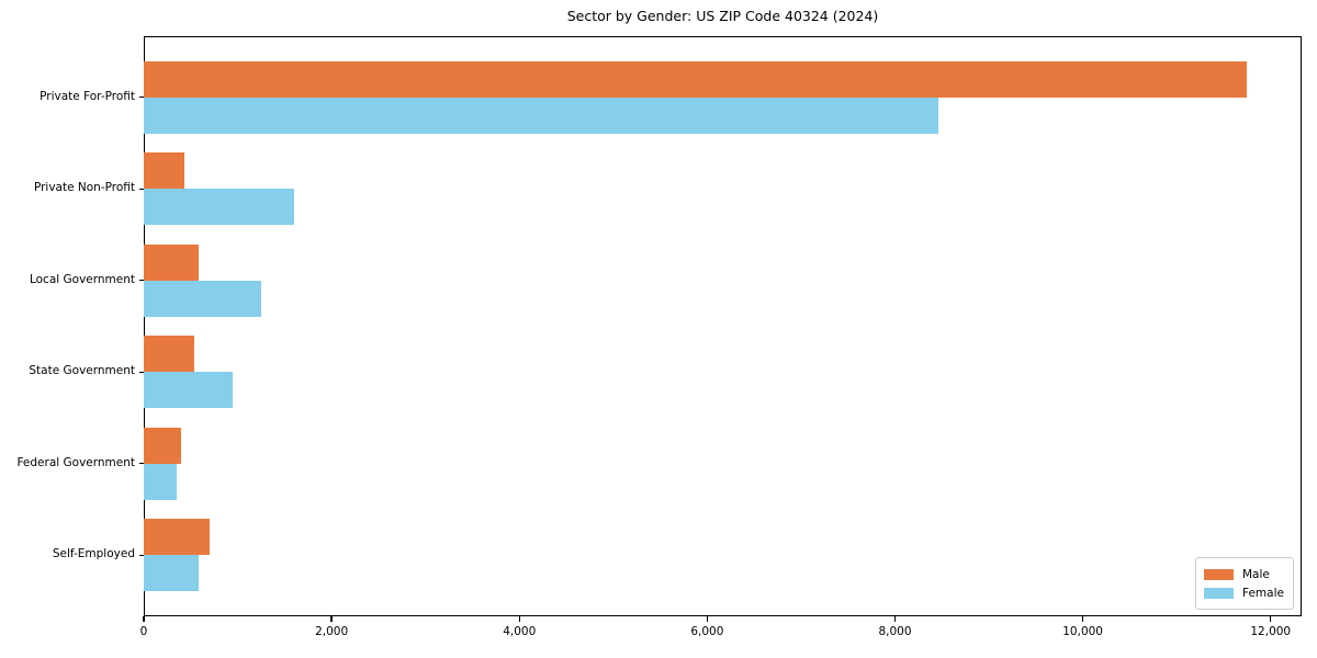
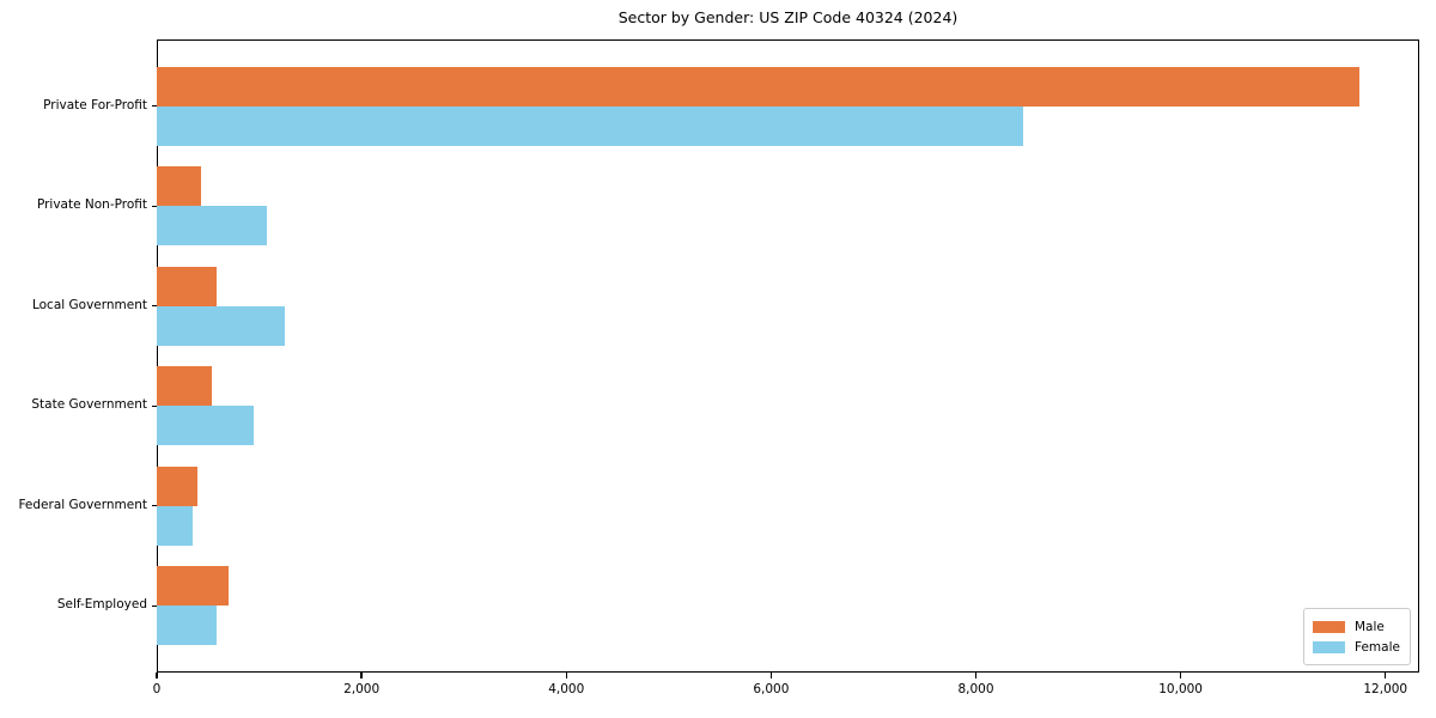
Female/Private Non-Profit: 1600 -> 1100
